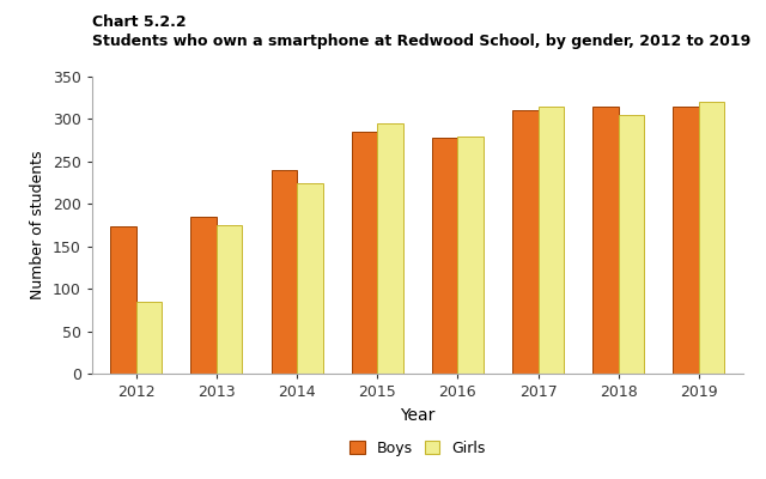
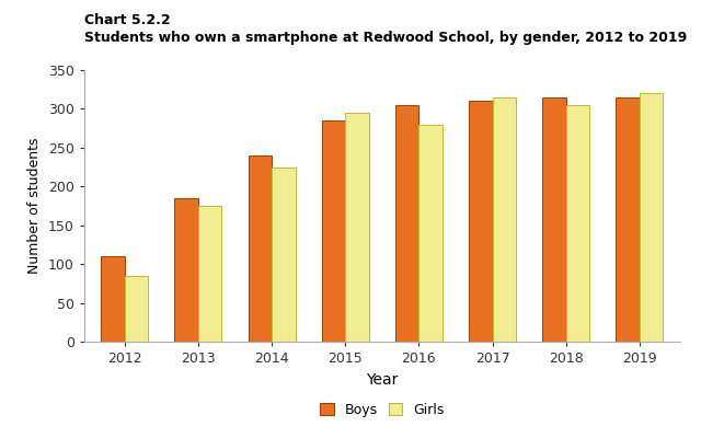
Boys/2012: 174 -> 110
Boys/2016: 278 -> 305
